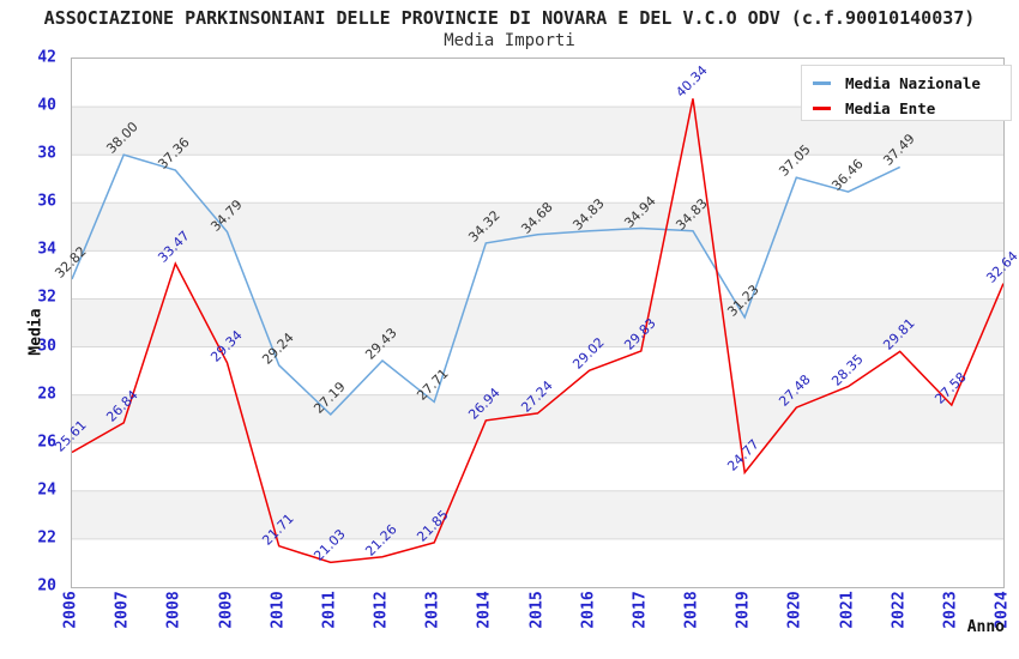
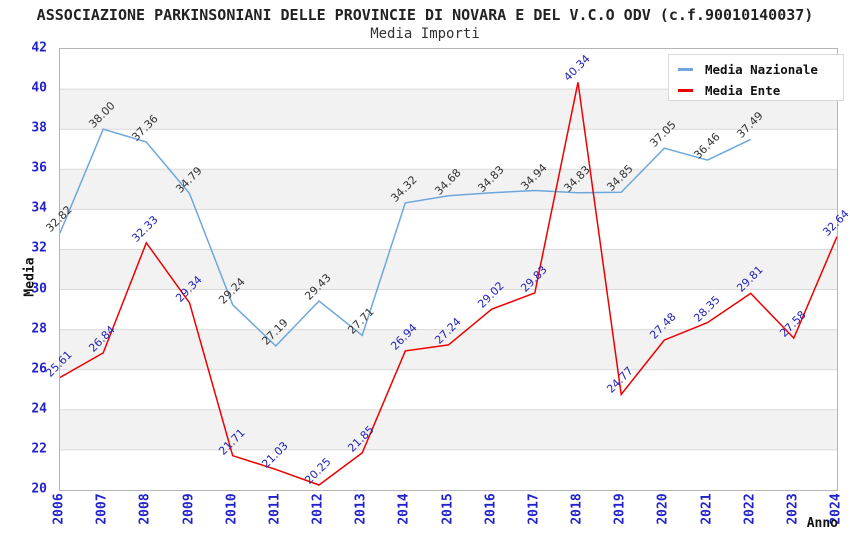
Media Ente/2008: 33.47 -> 32.33
Media Ente/2012: 21.26 -> 20.25
Media Nazionale/2019: 31.23 -> 34.85
